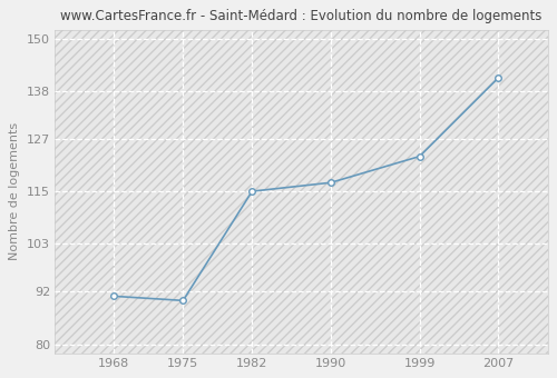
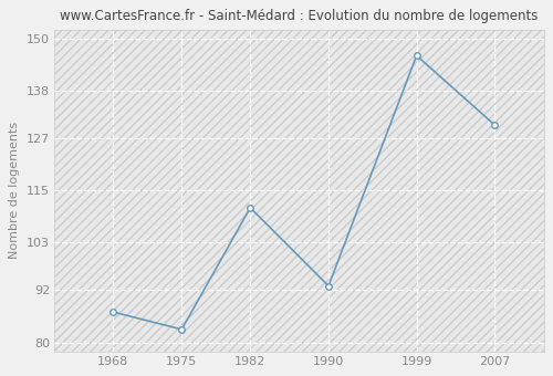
1968: 91 -> 87
1975: 90 -> 83
1982: 115 -> 111
1990: 117 -> 93
1999: 123 -> 146
2007: 141 -> 130
